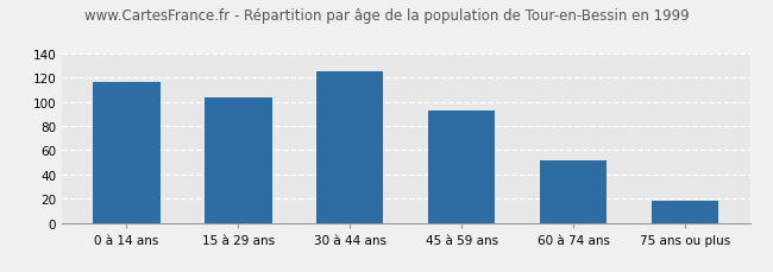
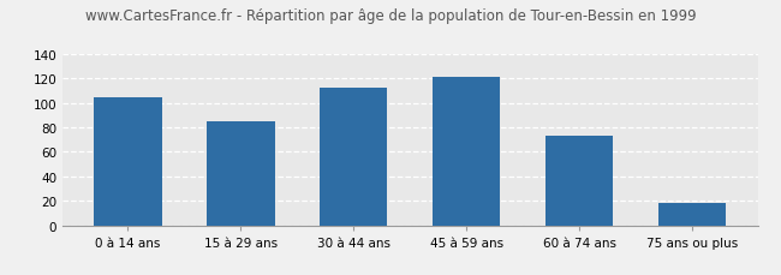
0 à 14 ans: 116 -> 105
15 à 29 ans: 104 -> 85
30 à 44 ans: 125 -> 113
45 à 59 ans: 93 -> 121
60 à 74 ans: 52 -> 73
